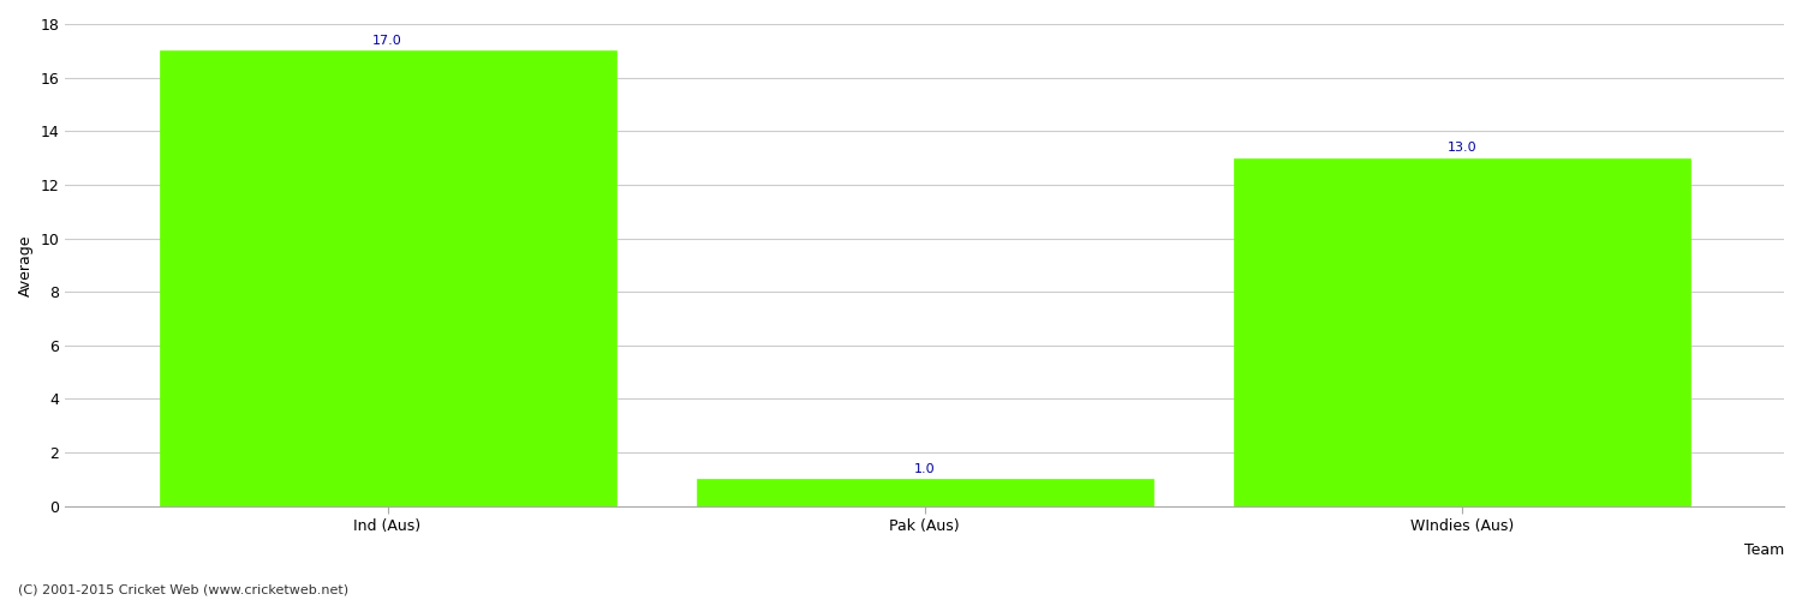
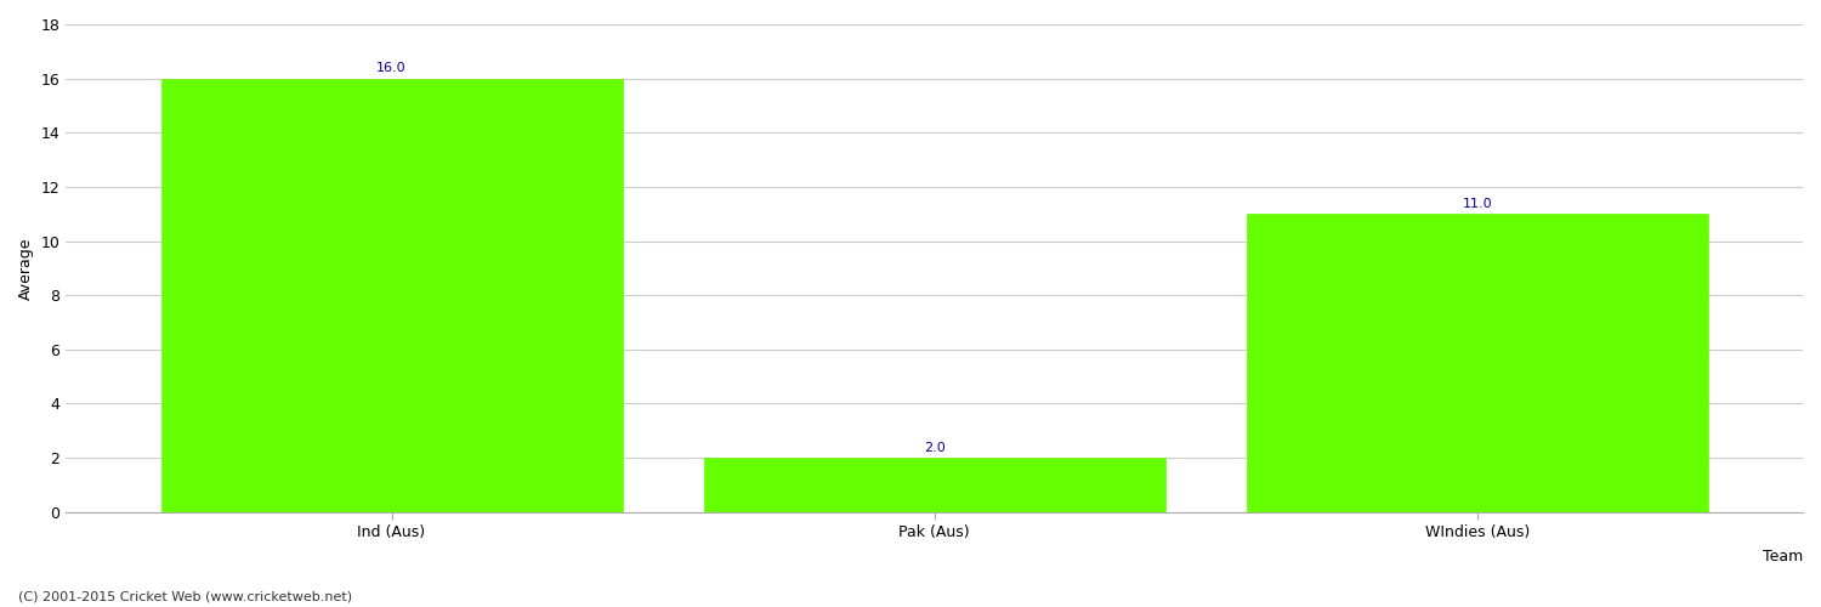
Ind (Aus): 17.0 -> 16.0
Pak (Aus): 1.0 -> 2.0
WIndies (Aus): 13.0 -> 11.0
